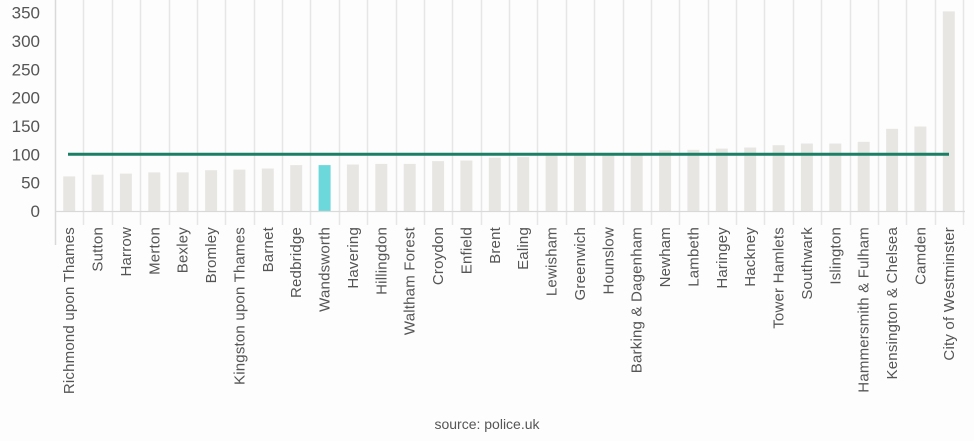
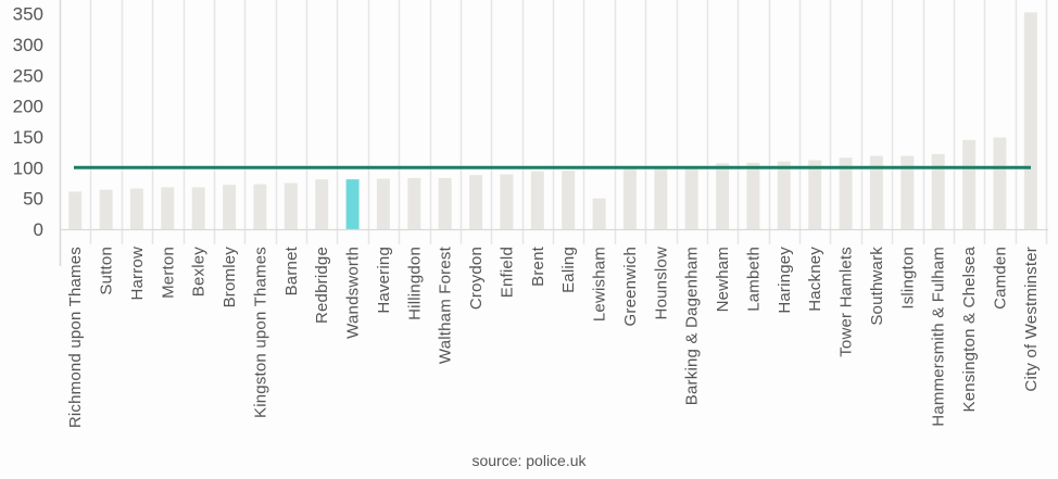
Lewisham: 100 -> 50
